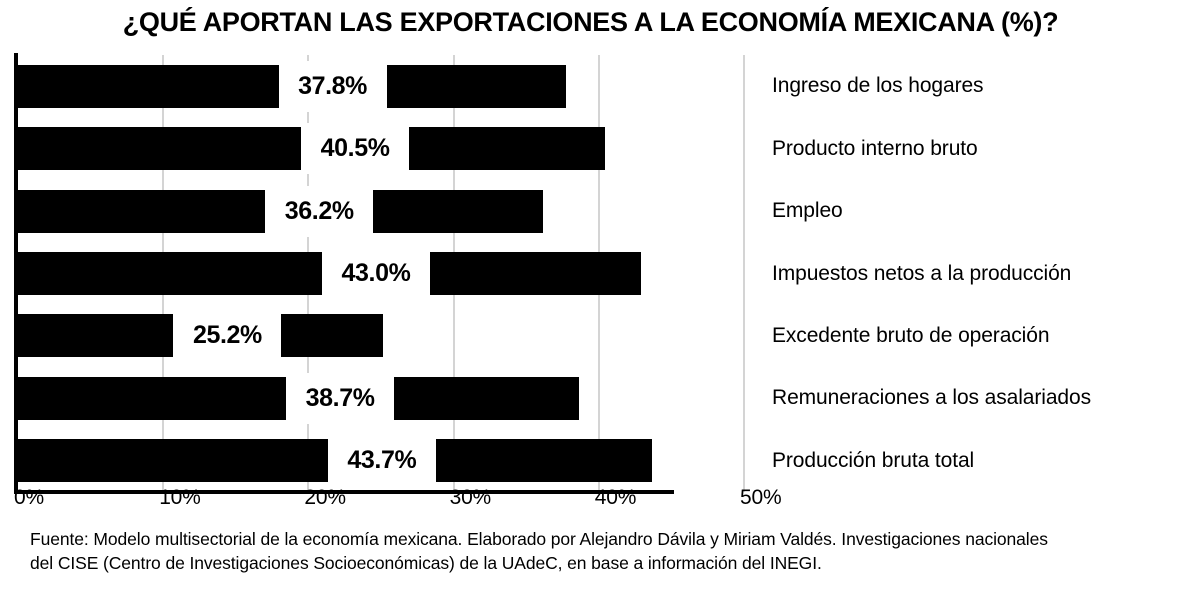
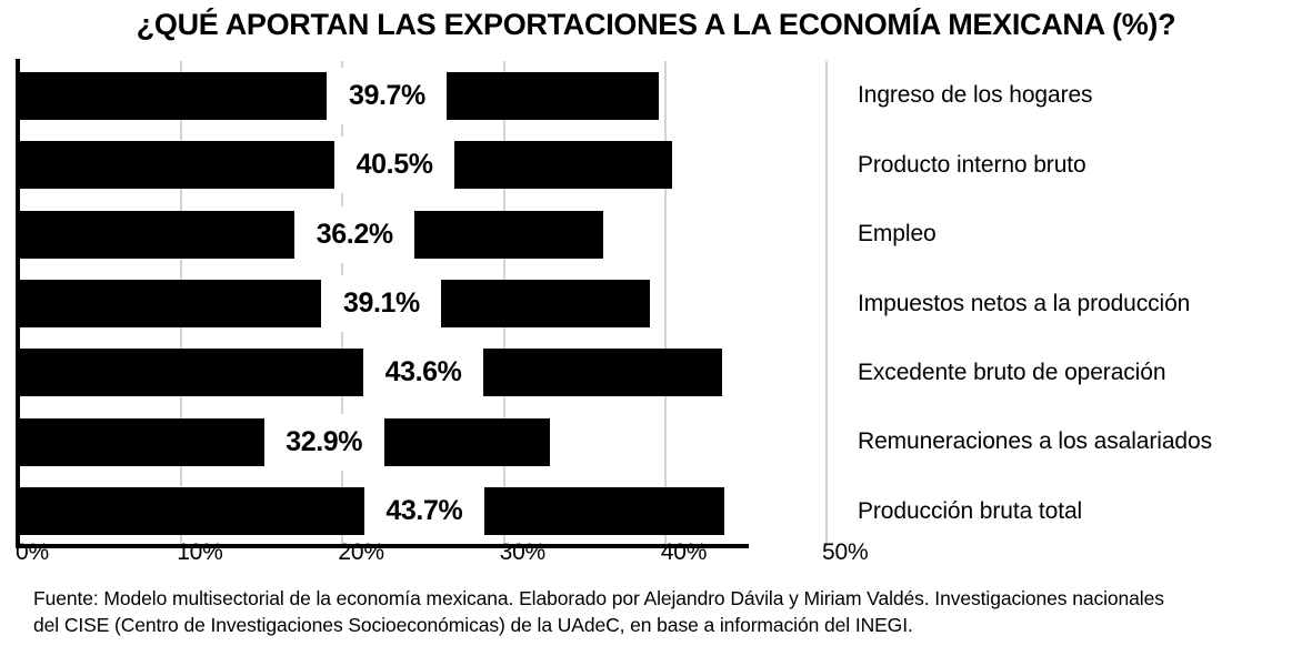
Ingreso de los hogares: 37.8% -> 39.7%
Impuestos netos a la producción: 43.0% -> 39.1%
Excedente bruto de operación: 25.2% -> 43.6%
Remuneraciones a los asalariados: 38.7% -> 32.9%
